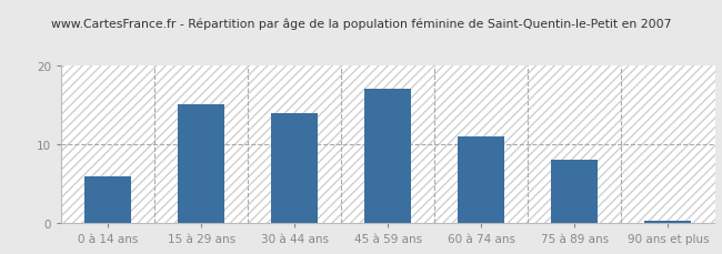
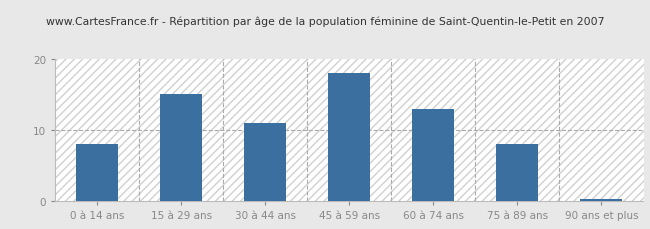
0 à 14 ans: 6.0 -> 8.0
30 à 44 ans: 14.0 -> 11.0
45 à 59 ans: 17.0 -> 18.0
60 à 74 ans: 11.0 -> 13.0
